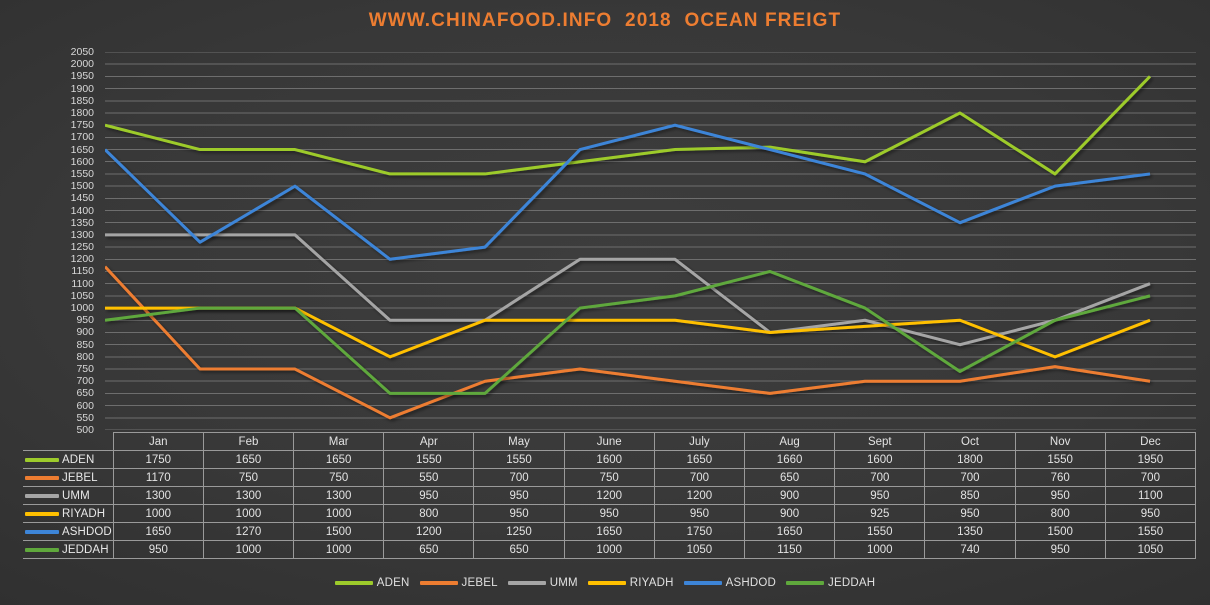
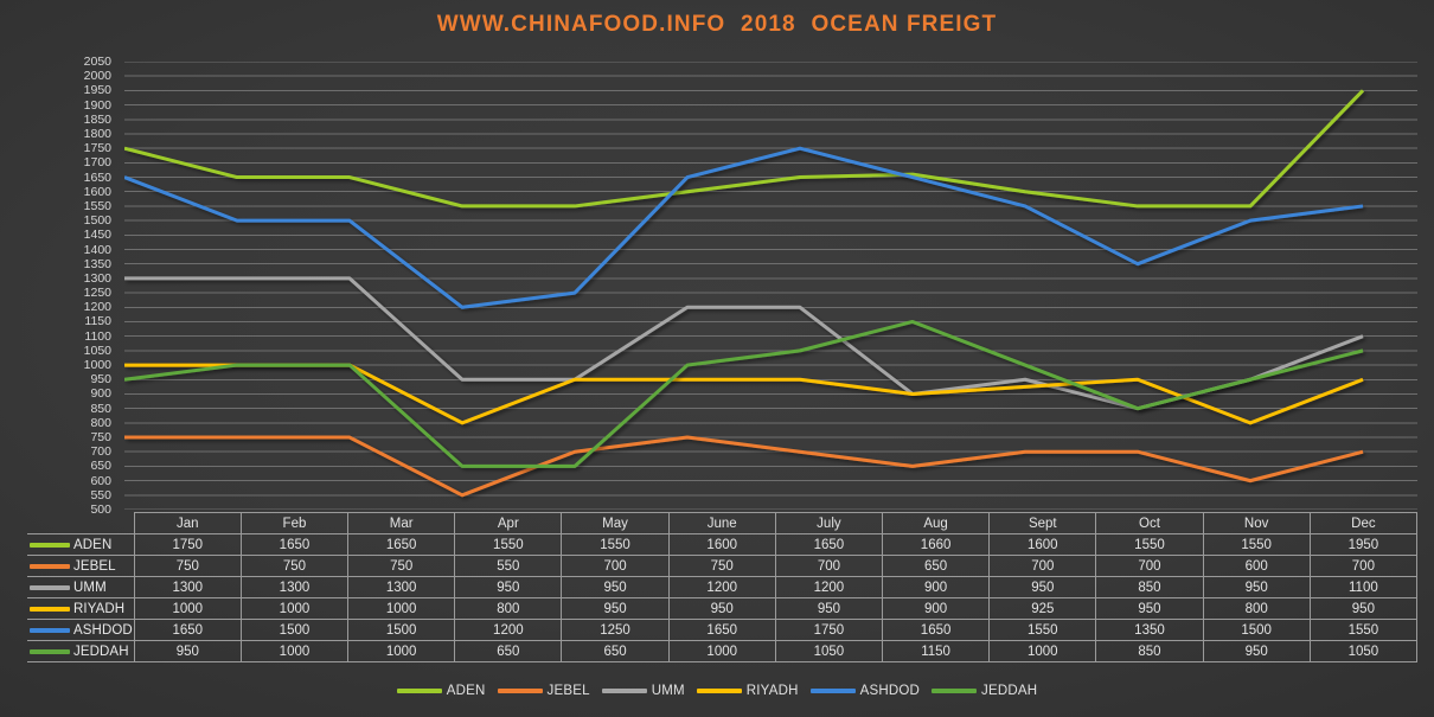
JEBEL/Jan: 1170 -> 750
ASHDOD/Feb: 1270 -> 1500
ADEN/Oct: 1800 -> 1550
JEDDAH/Oct: 740 -> 850
JEBEL/Nov: 760 -> 600
